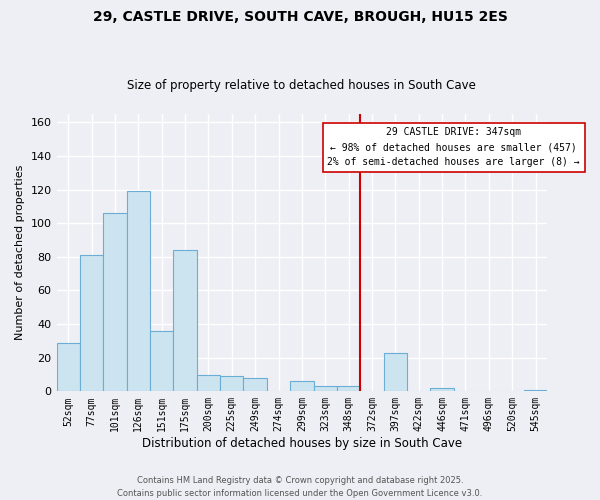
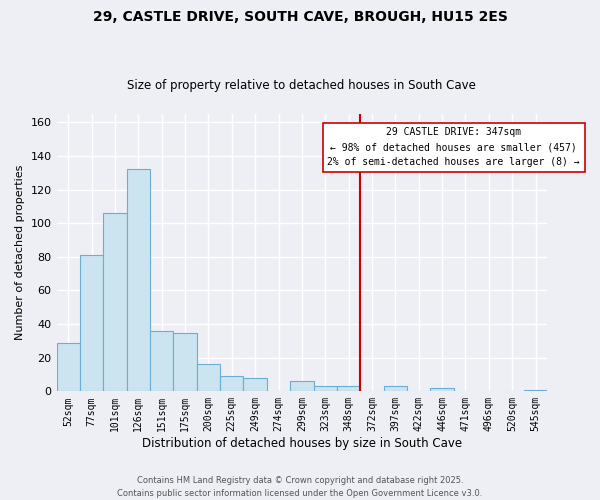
126sqm: 119 -> 132
175sqm: 84 -> 35
200sqm: 10 -> 16
397sqm: 23 -> 3
